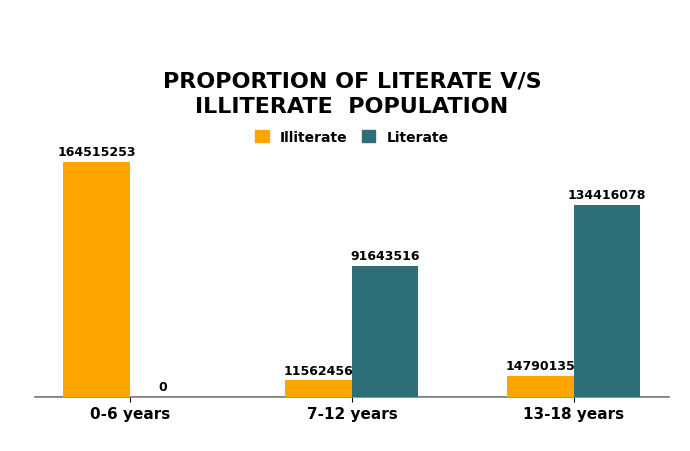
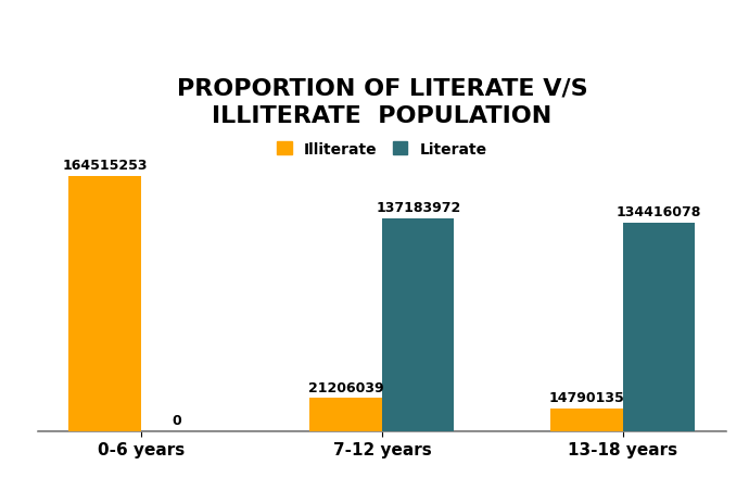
Illiterate/7-12 years: 11562456 -> 21206039
Literate/7-12 years: 91643516 -> 137183972
